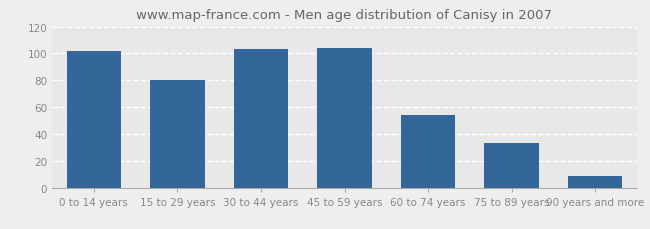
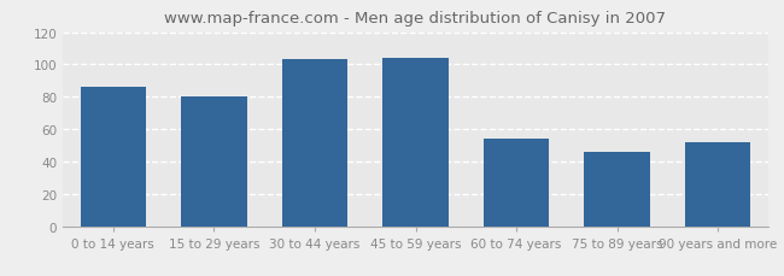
0 to 14 years: 102 -> 86
75 to 89 years: 33 -> 46
90 years and more: 9 -> 52
